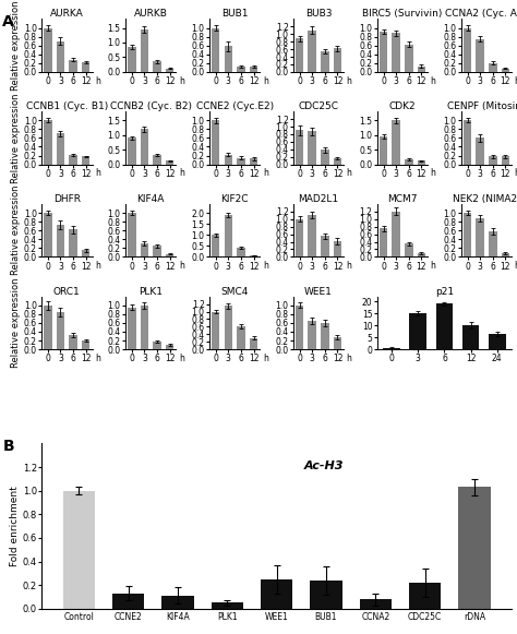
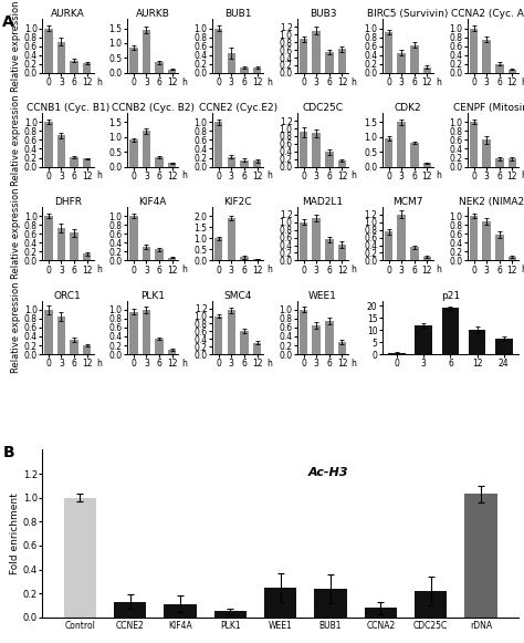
BUB1/3: 0.58 -> 0.45
BIRC5 (Survivin)/3: 0.88 -> 0.45
CDK2/6: 0.18 -> 0.80
KIF2C/6: 0.42 -> 0.15
PLK1/6: 0.17 -> 0.35
WEE1/6: 0.60 -> 0.75
p21/3: 15.0 -> 12.0
